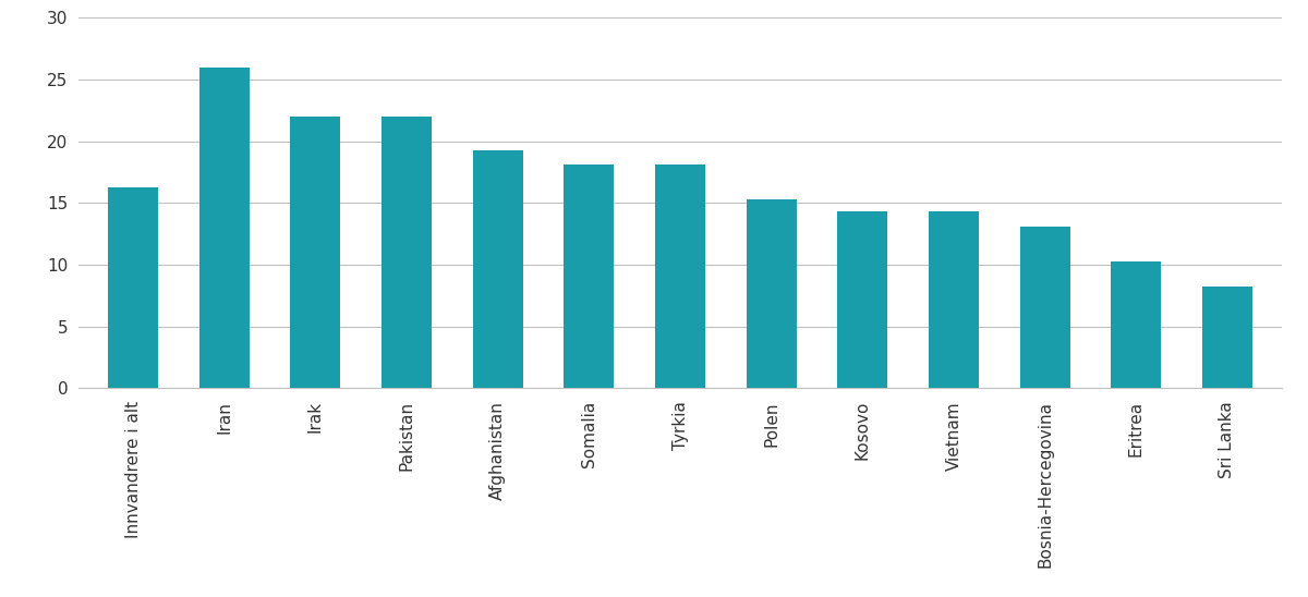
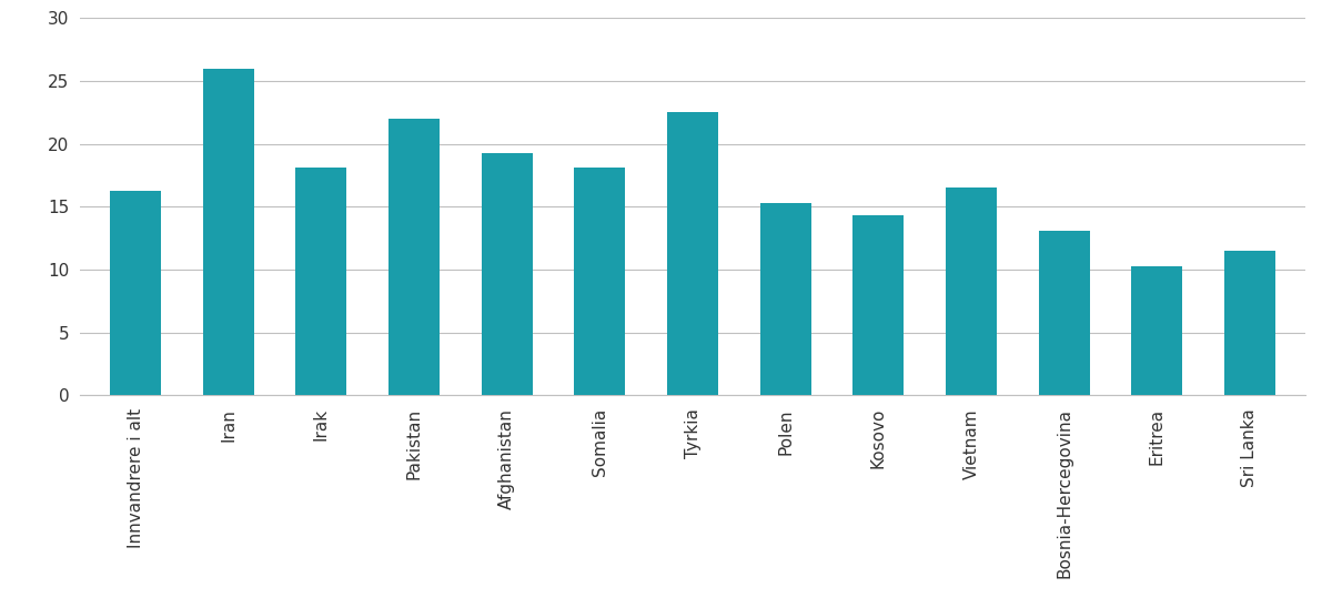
Irak: 22.0 -> 18.1
Tyrkia: 18.1 -> 22.5
Vietnam: 14.3 -> 16.5
Sri Lanka: 8.2 -> 11.5
